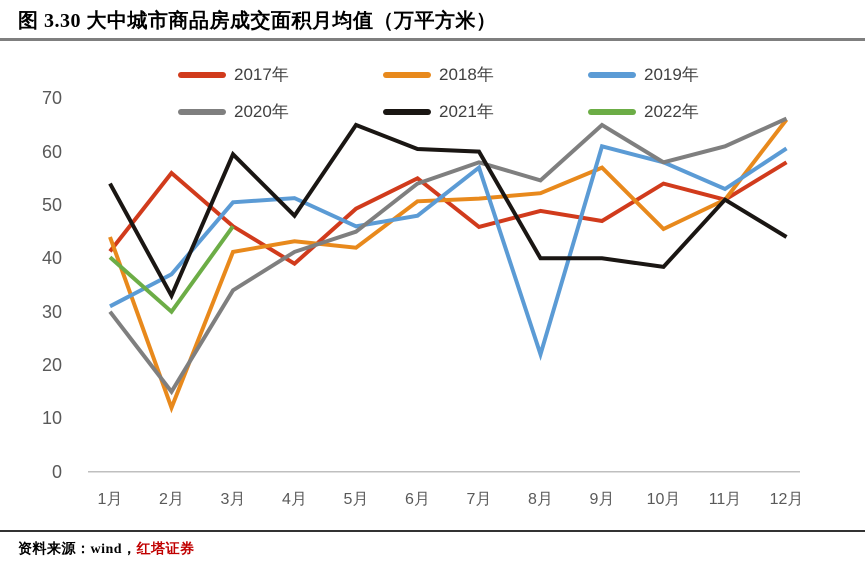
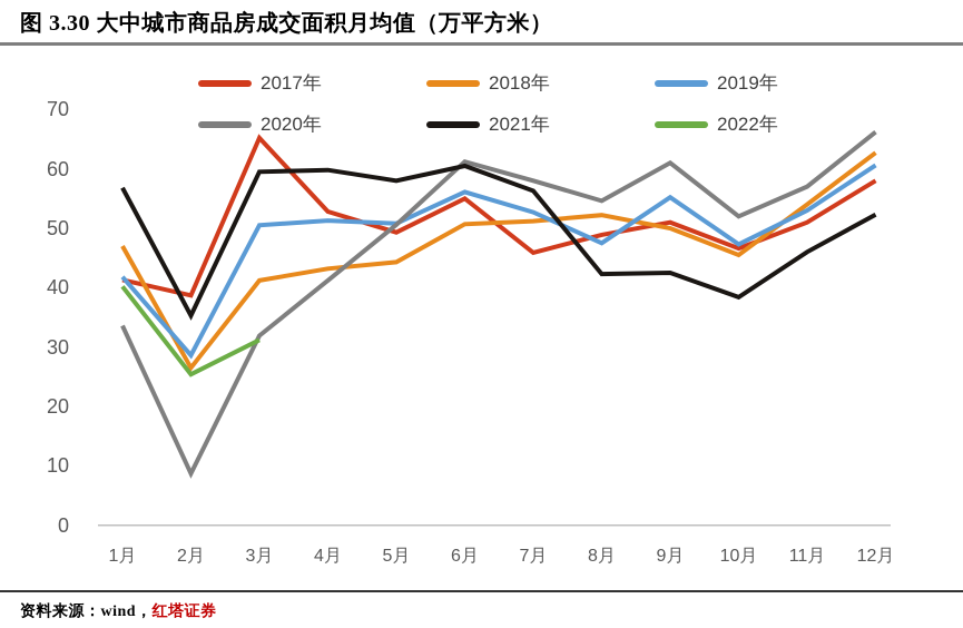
2018年/1月: 44 -> 47
2019年/1月: 31 -> 42
2020年/1月: 30 -> 34
2021年/1月: 54 -> 57
2017年/2月: 56 -> 39
2018年/2月: 12 -> 26
2019年/2月: 37 -> 29
2020年/2月: 15 -> 9
2021年/2月: 33 -> 35
2022年/2月: 30 -> 25
2017年/3月: 46 -> 65
2020年/3月: 34 -> 32
2022年/3月: 46 -> 31
2017年/4月: 39 -> 53
2021年/4月: 48 -> 60
2018年/5月: 42 -> 44
2019年/5月: 46 -> 51
2020年/5月: 45 -> 51
2021年/5月: 65 -> 58
2019年/6月: 48 -> 56
2020年/6月: 54 -> 61
2019年/7月: 57 -> 53
2021年/7月: 60 -> 56
2019年/8月: 22 -> 48
2021年/8月: 40 -> 42
2017年/9月: 47 -> 51
2018年/9月: 57 -> 50
2019年/9月: 61 -> 55
2020年/9月: 65 -> 61
2021年/9月: 40 -> 42
2017年/10月: 54 -> 47
2019年/10月: 58 -> 47
2020年/10月: 58 -> 52
2018年/11月: 51 -> 54
2020年/11月: 61 -> 57
2021年/11月: 51 -> 46
2018年/12月: 66 -> 63
2021年/12月: 44 -> 52
